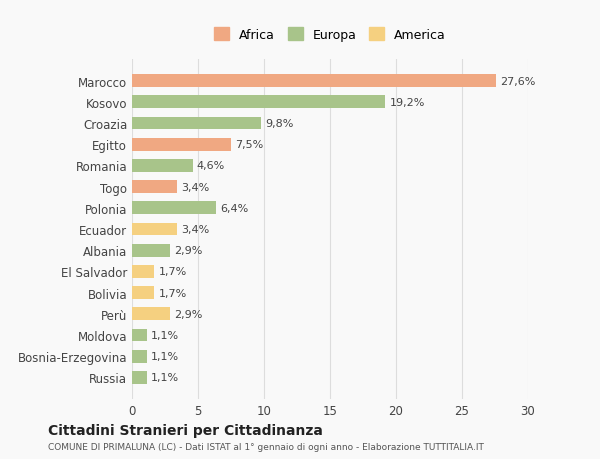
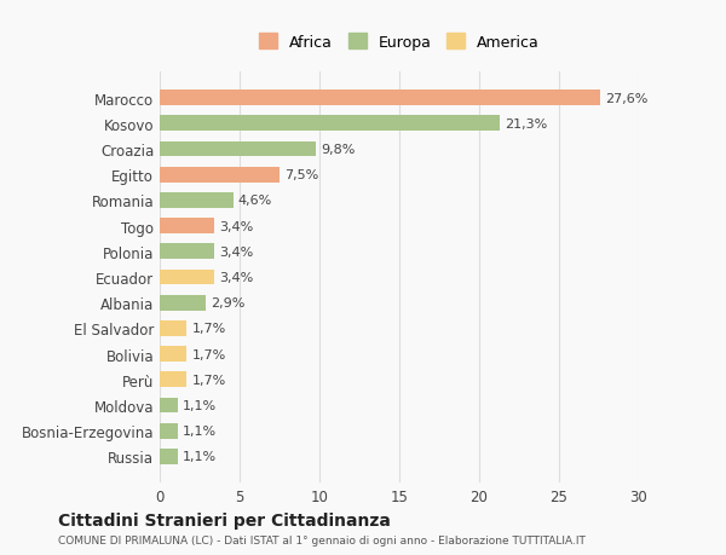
Kosovo: 19,2% -> 21,3%
Polonia: 6,4% -> 3,4%
Perù: 2,9% -> 1,7%
